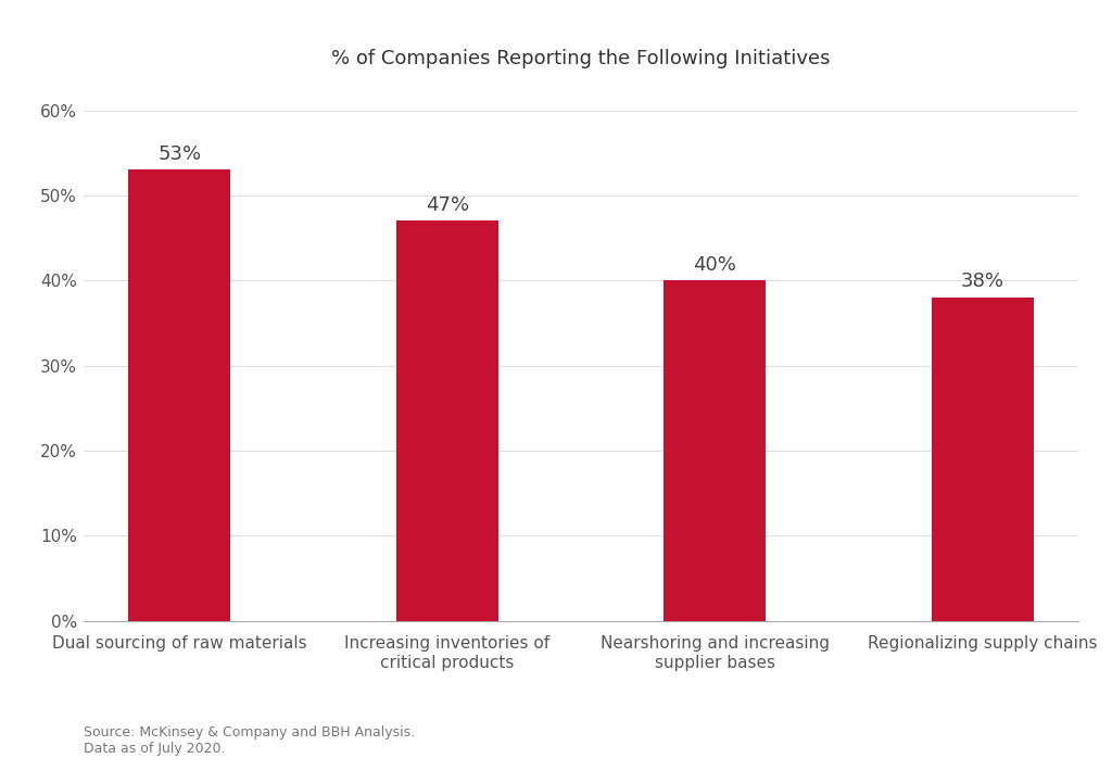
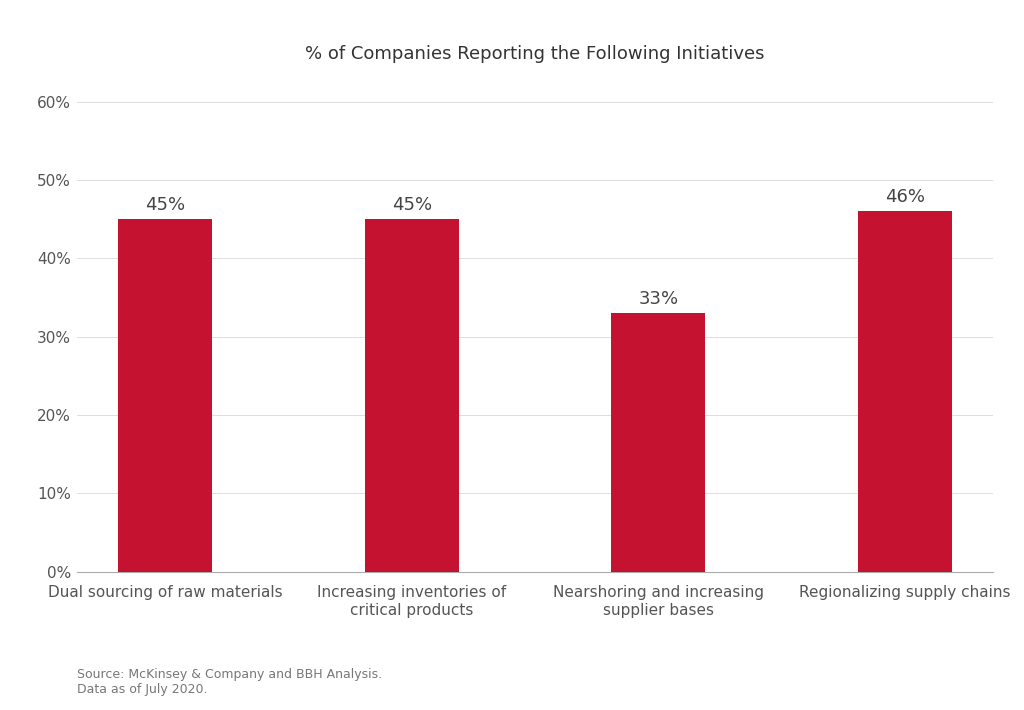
Dual sourcing of raw materials: 53% -> 45%
Increasing inventories of critical products: 47% -> 45%
Nearshoring and increasing supplier bases: 40% -> 33%
Regionalizing supply chains: 38% -> 46%
